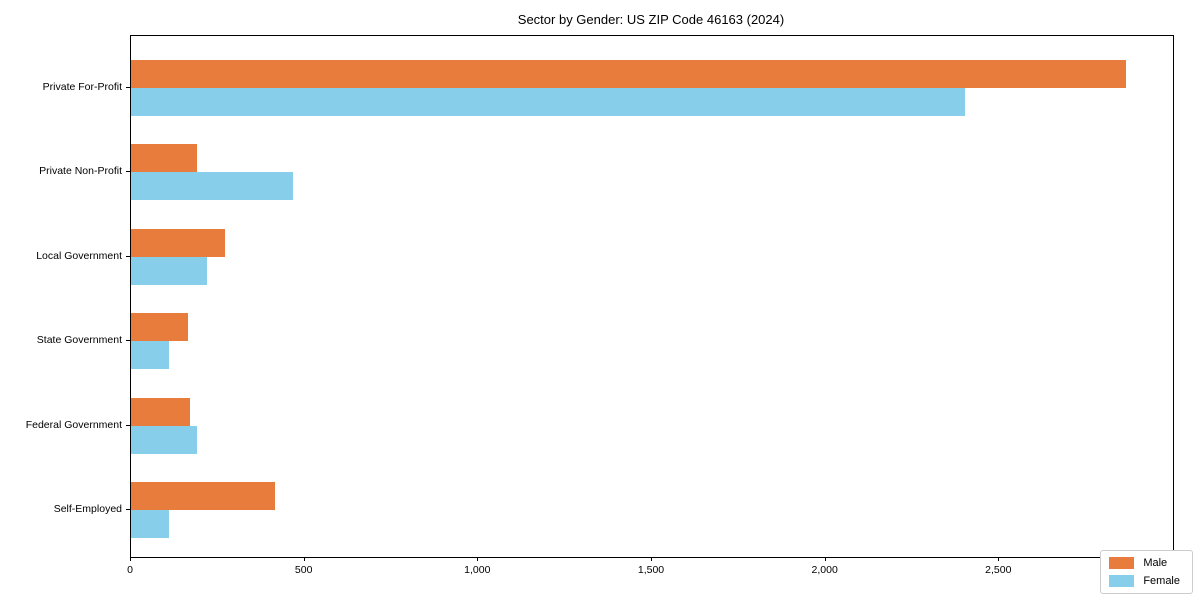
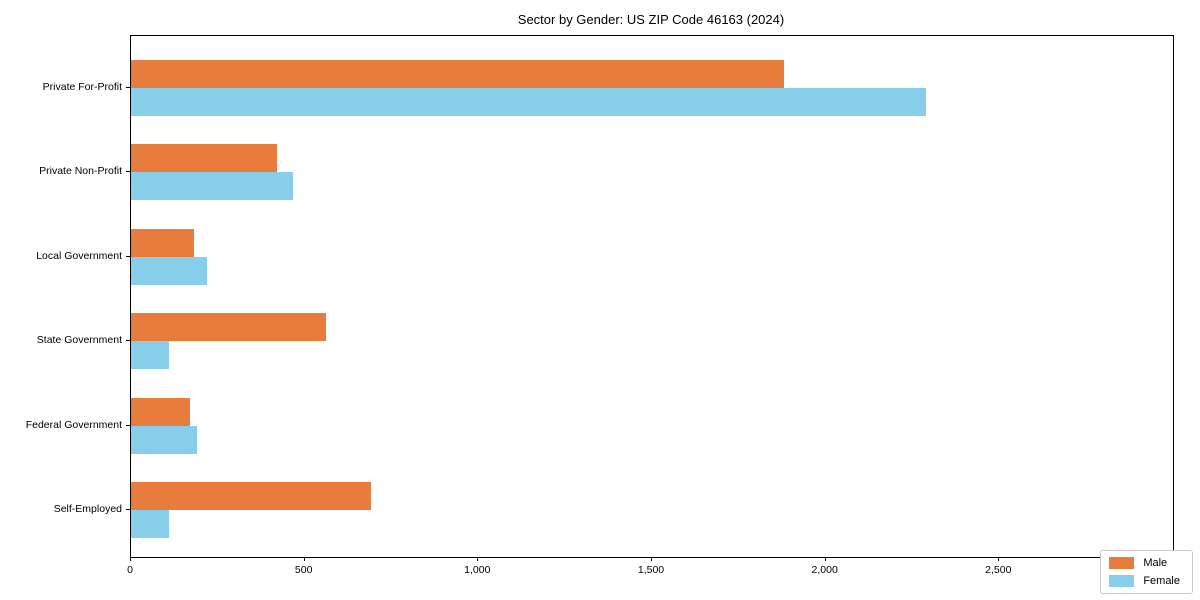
Male/Private For-Profit: 2860 -> 1880
Female/Private For-Profit: 2400 -> 2290
Male/Private Non-Profit: 190 -> 420
Male/Local Government: 270 -> 180
Male/State Government: 160 -> 560
Male/Self-Employed: 420 -> 690
